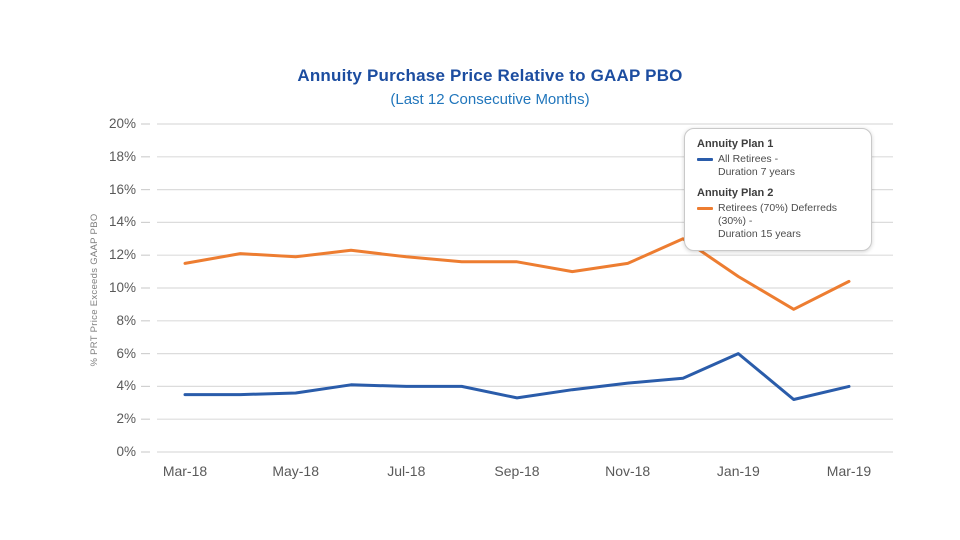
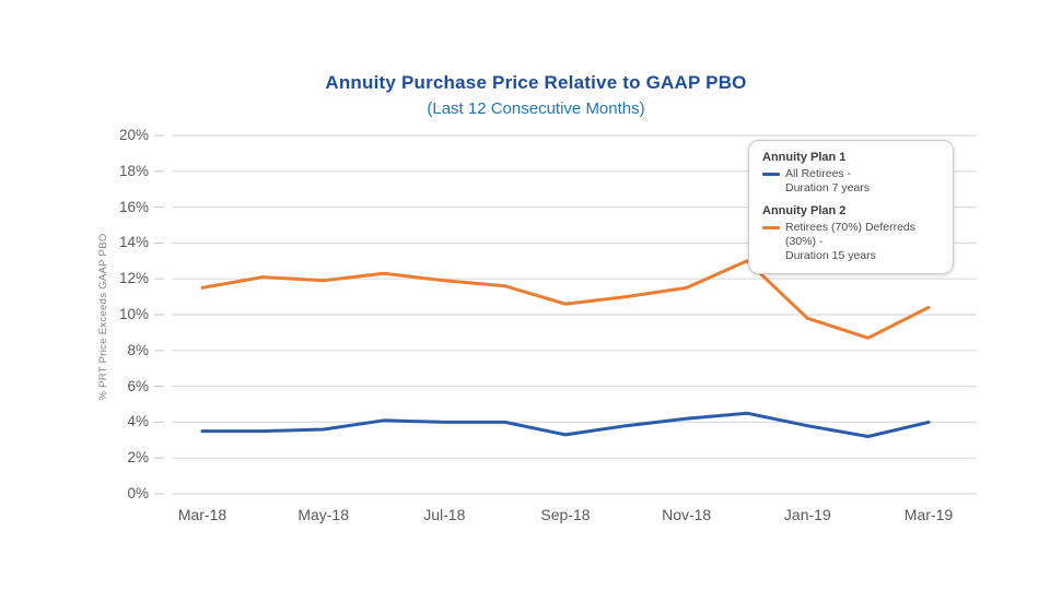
Annuity Plan 2/Sep-18: 11.6% -> 10.6%
Annuity Plan 1/Jan-19: 6.0% -> 3.8%
Annuity Plan 2/Jan-19: 10.7% -> 9.8%
